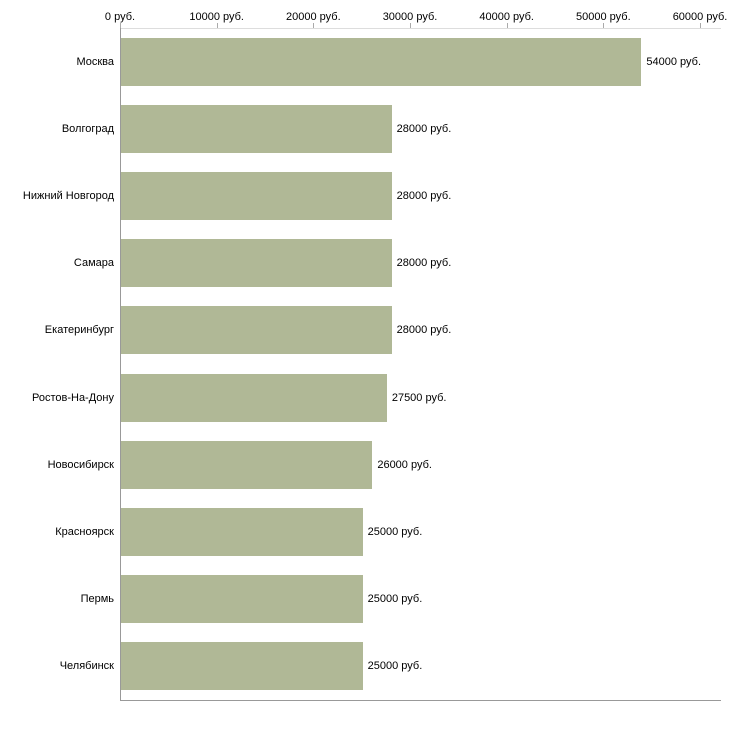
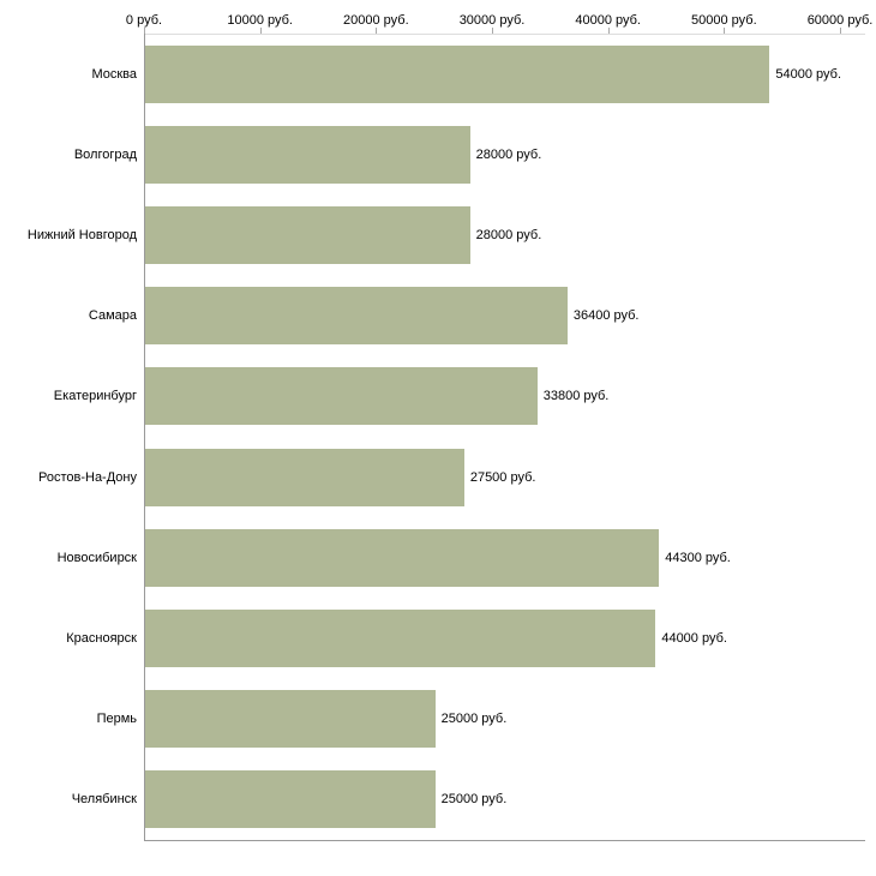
Самара: 28000 -> 36400
Екатеринбург: 28000 -> 33800
Новосибирск: 26000 -> 44300
Красноярск: 25000 -> 44000
